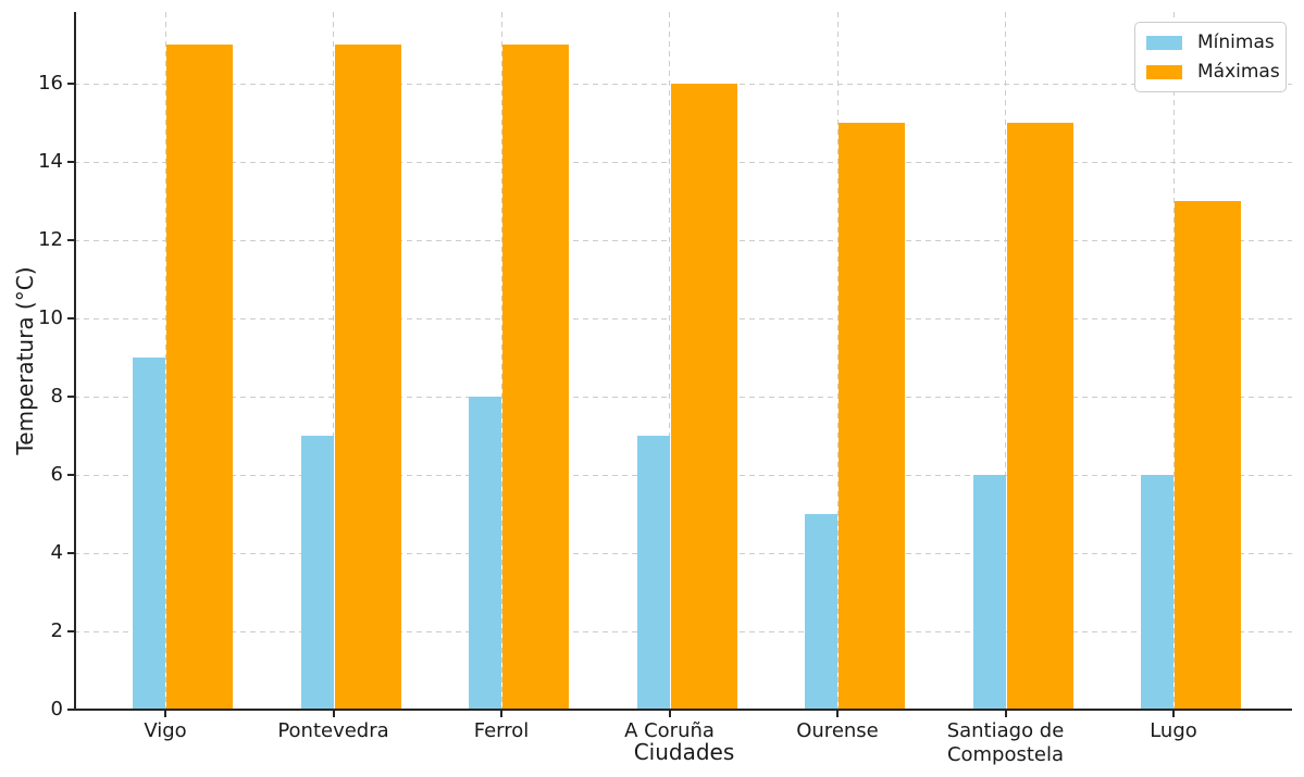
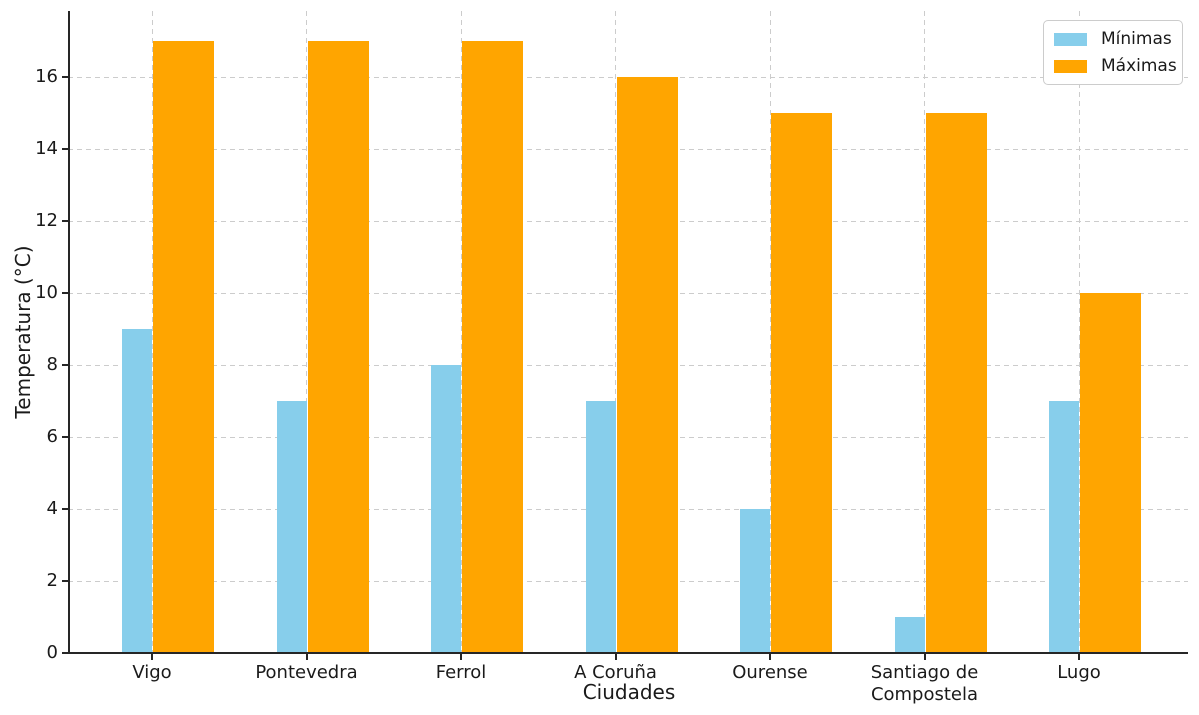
Mínimas/Ourense: 5 -> 4
Mínimas/Santiago de Compostela: 6 -> 1
Mínimas/Lugo: 6 -> 7
Máximas/Lugo: 13 -> 10
